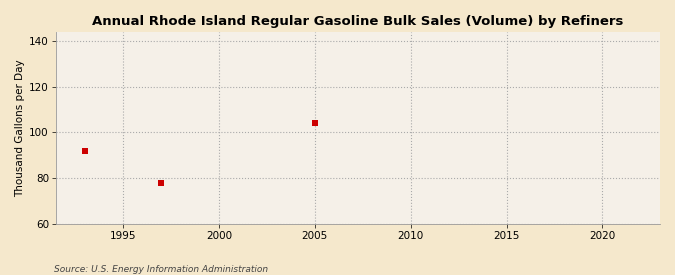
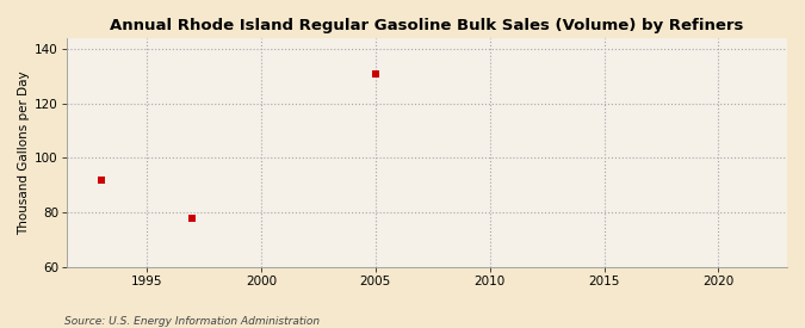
2005: 104 -> 131
